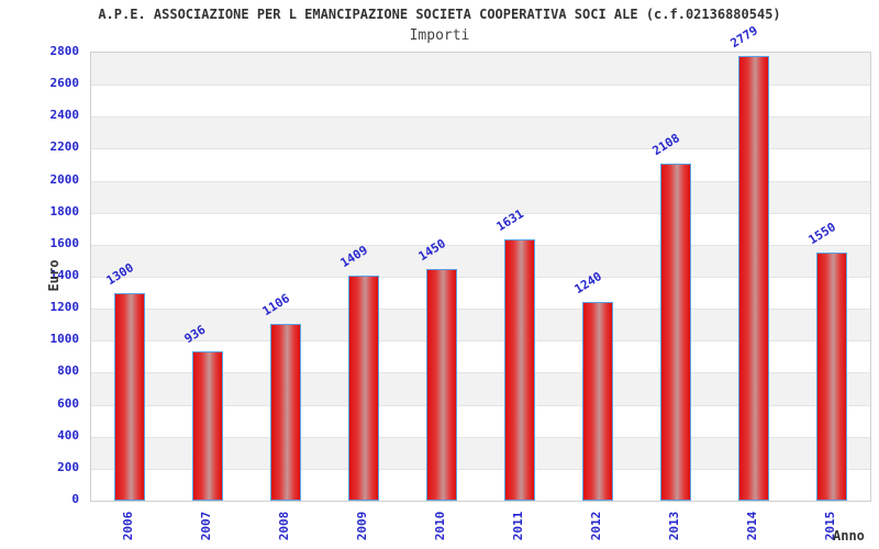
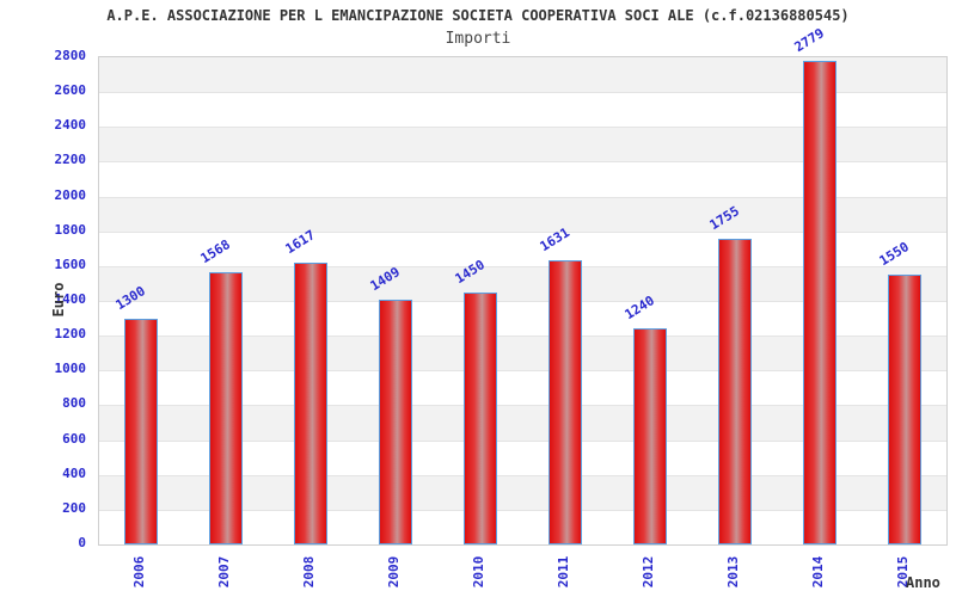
2007: 936 -> 1568
2008: 1106 -> 1617
2013: 2108 -> 1755
